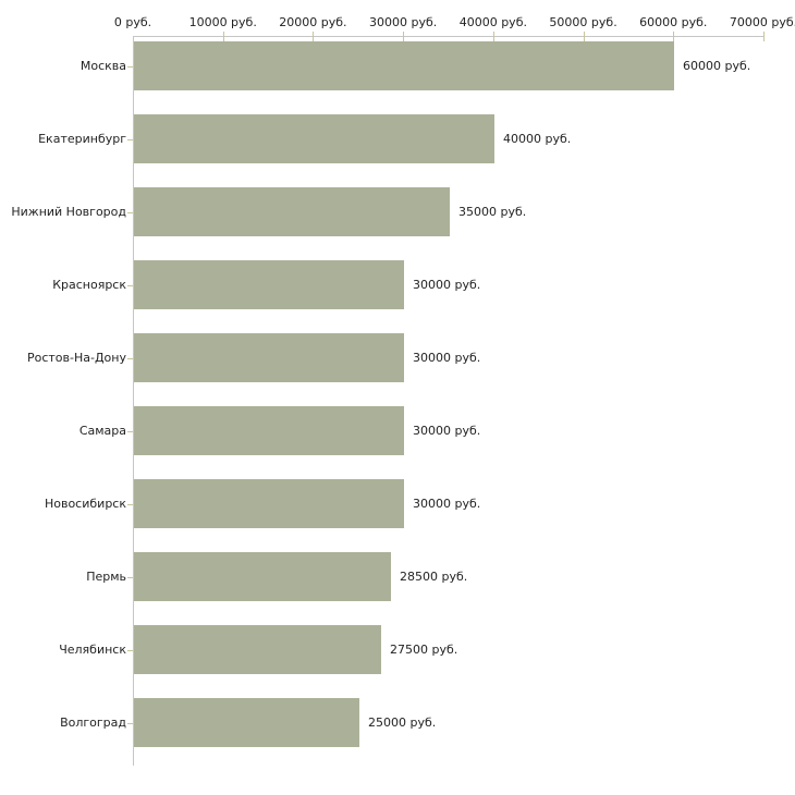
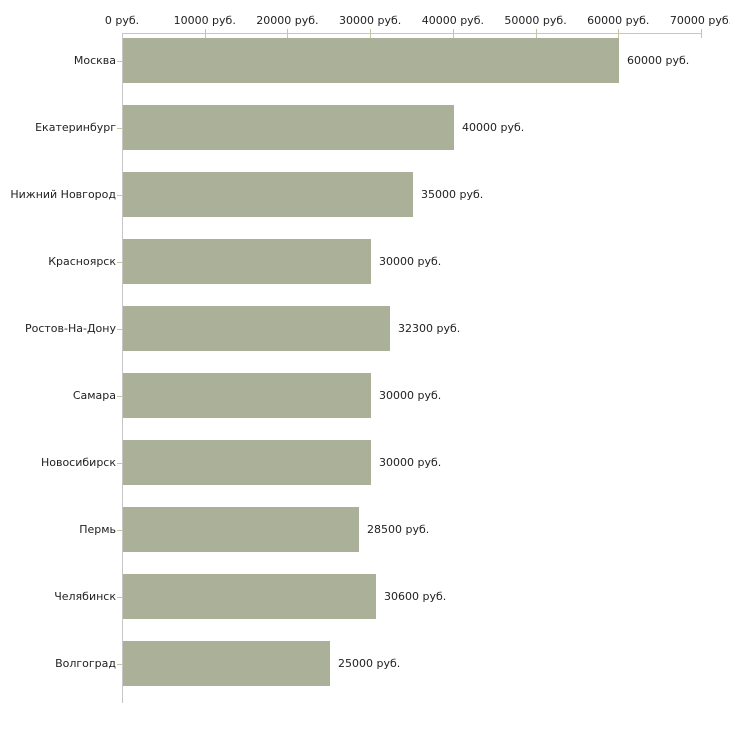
Ростов-На-Дону: 30000 -> 32300
Челябинск: 27500 -> 30600
